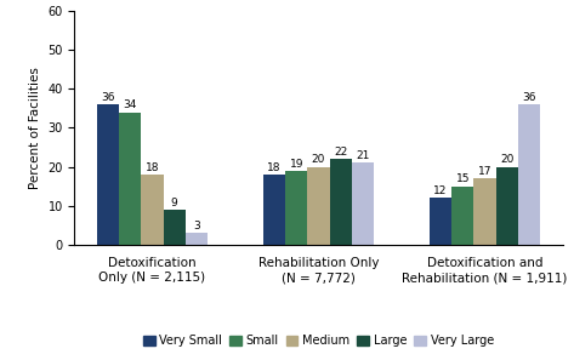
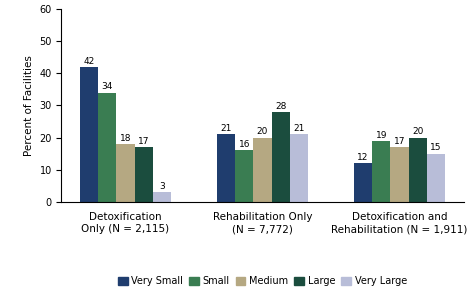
Very Small/Detoxification Only (N = 2,115): 36 -> 42
Large/Detoxification Only (N = 2,115): 9 -> 17
Very Small/Rehabilitation Only (N = 7,772): 18 -> 21
Small/Rehabilitation Only (N = 7,772): 19 -> 16
Large/Rehabilitation Only (N = 7,772): 22 -> 28
Small/Detoxification and Rehabilitation (N = 1,911): 15 -> 19
Very Large/Detoxification and Rehabilitation (N = 1,911): 36 -> 15
